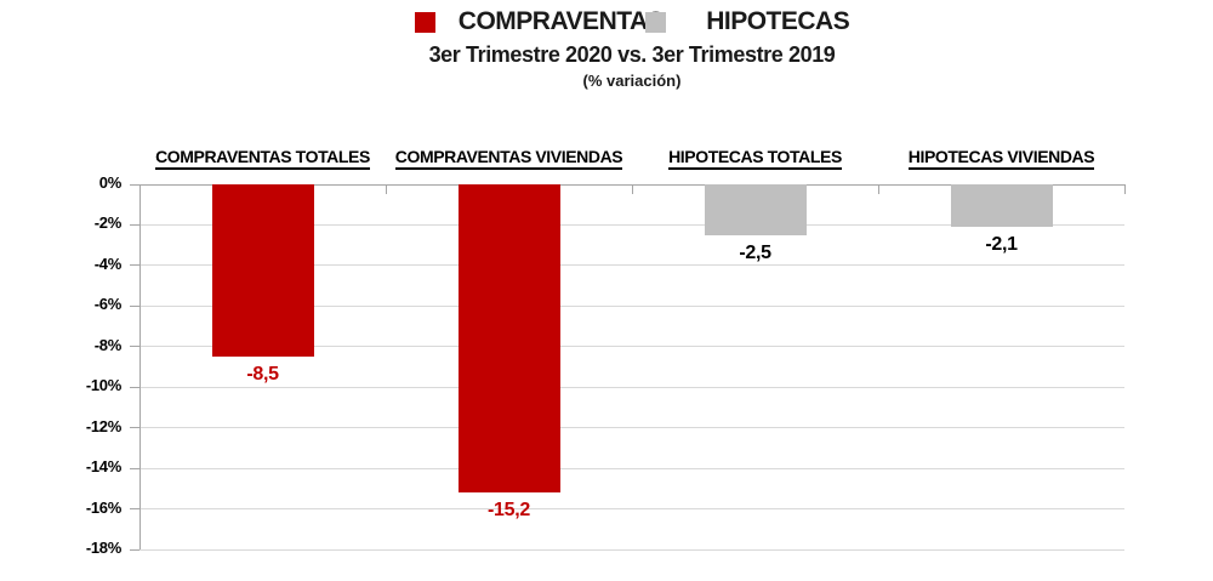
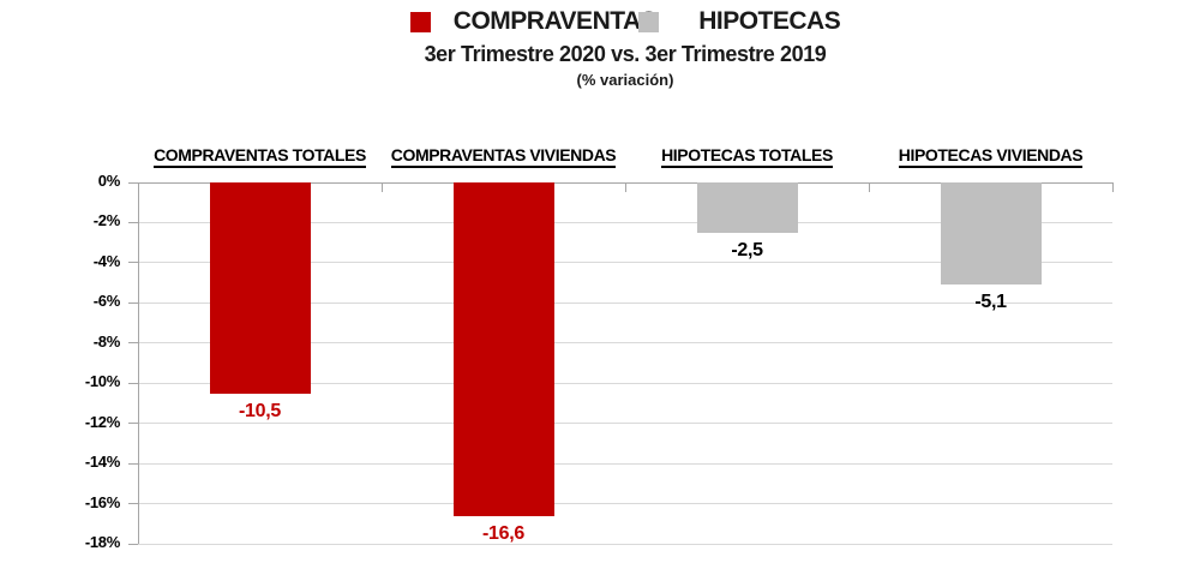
COMPRAVENTAS TOTALES: -8,5 -> -10,5
COMPRAVENTAS VIVIENDAS: -15,2 -> -16,6
HIPOTECAS VIVIENDAS: -2,1 -> -5,1
